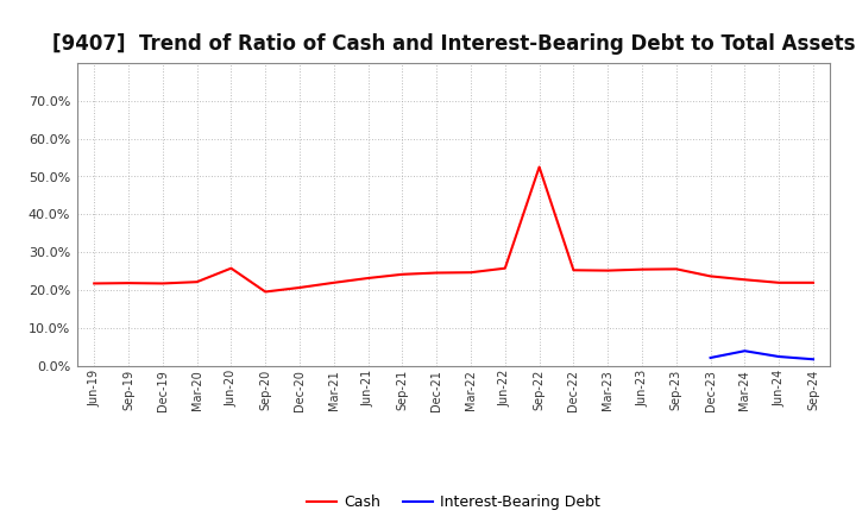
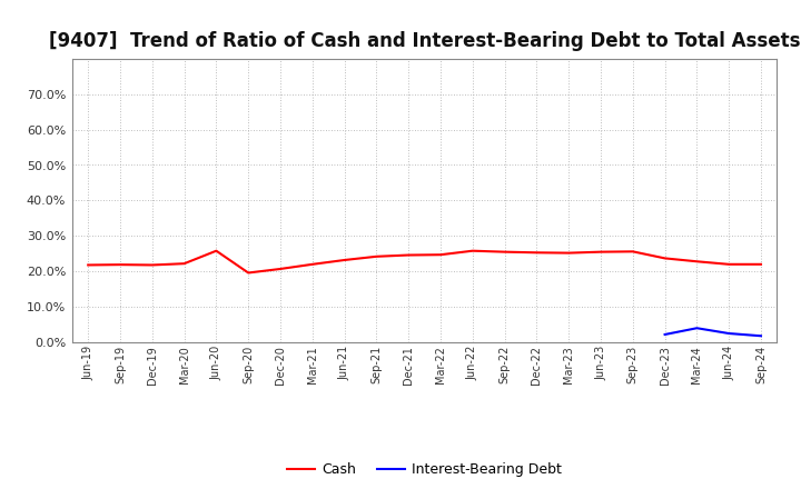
Cash/Sep-22: 52.5% -> 25.5%
